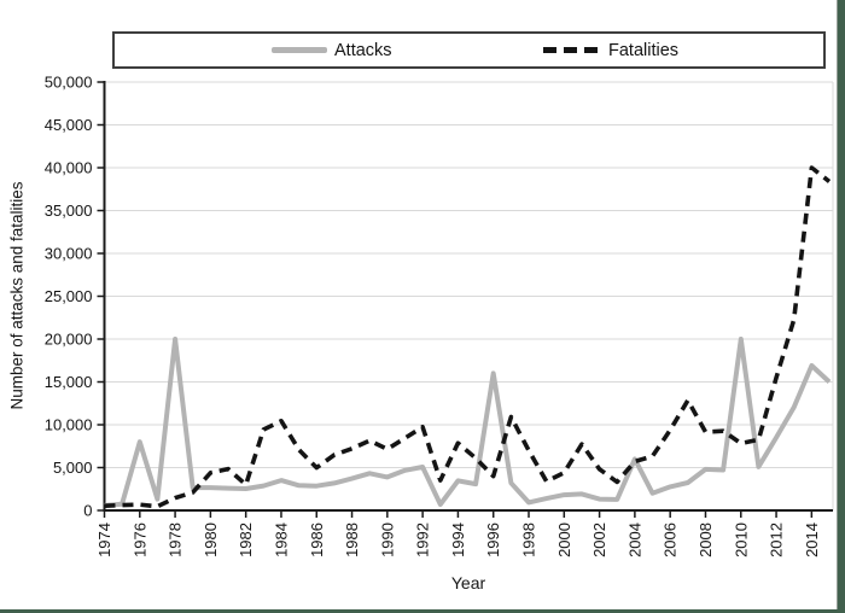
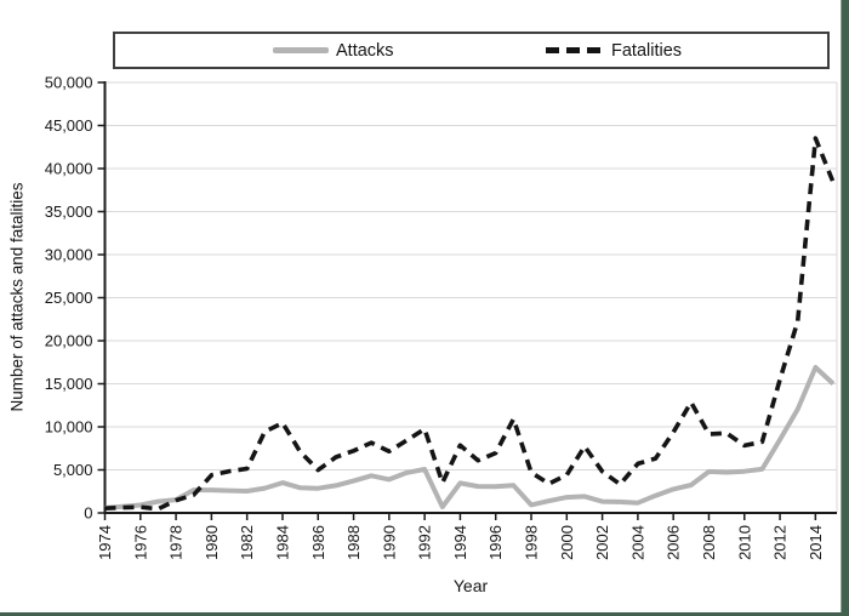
Attacks/1976: 8000 -> 1000
Attacks/1978: 20000 -> 2000
Fatalities/1982: 3000 -> 5000
Attacks/1996: 16000 -> 3000
Fatalities/1996: 4000 -> 7000
Fatalities/1998: 7000 -> 5000
Attacks/2004: 6000 -> 1000
Attacks/2010: 20000 -> 5000
Fatalities/2014: 40000 -> 44000
